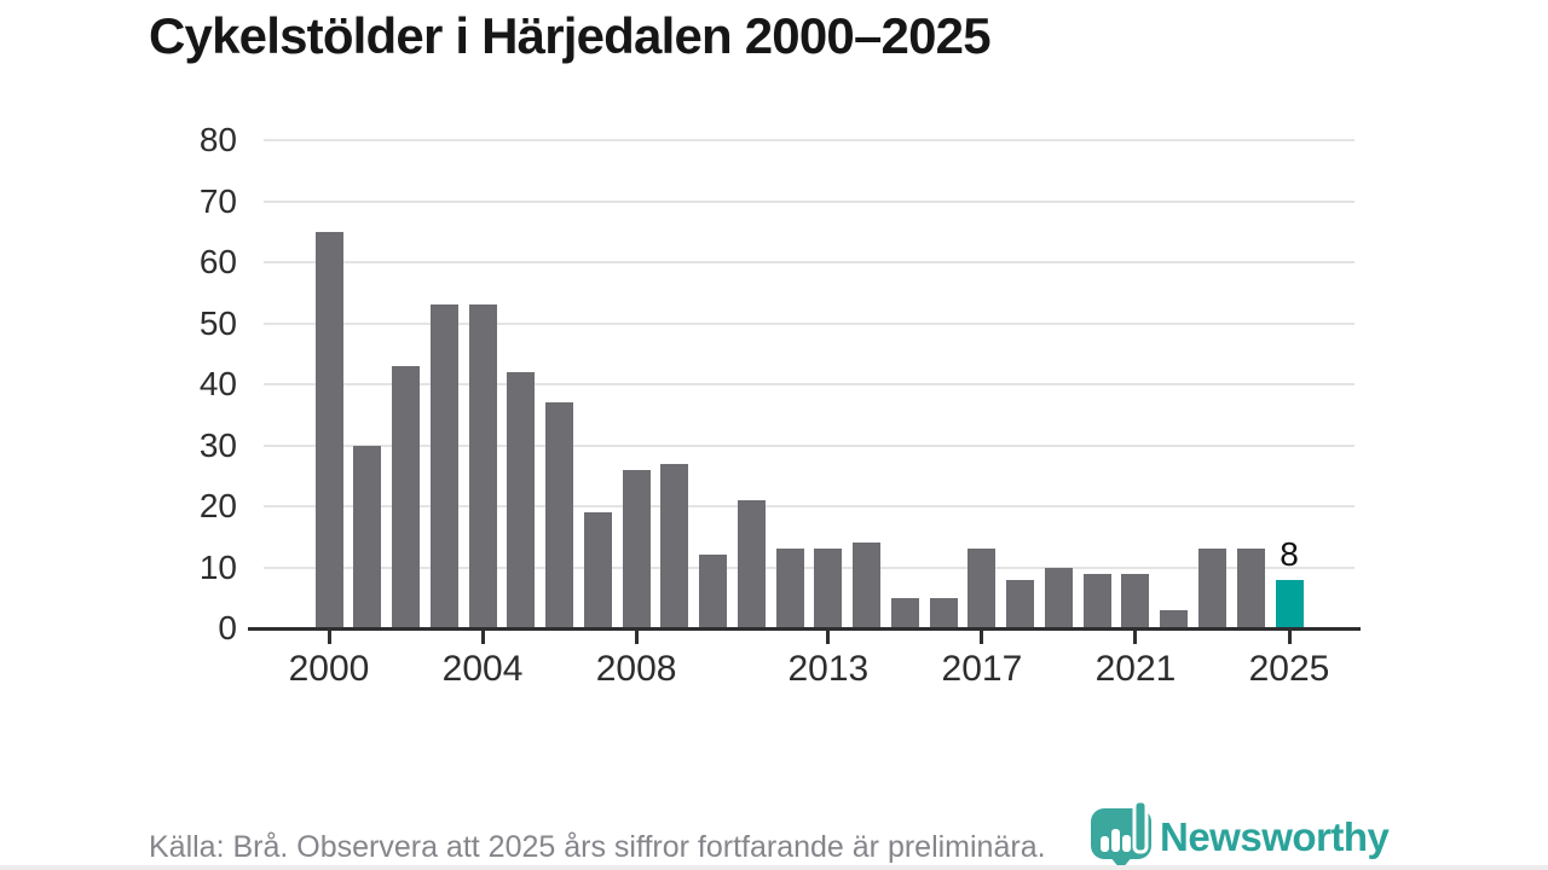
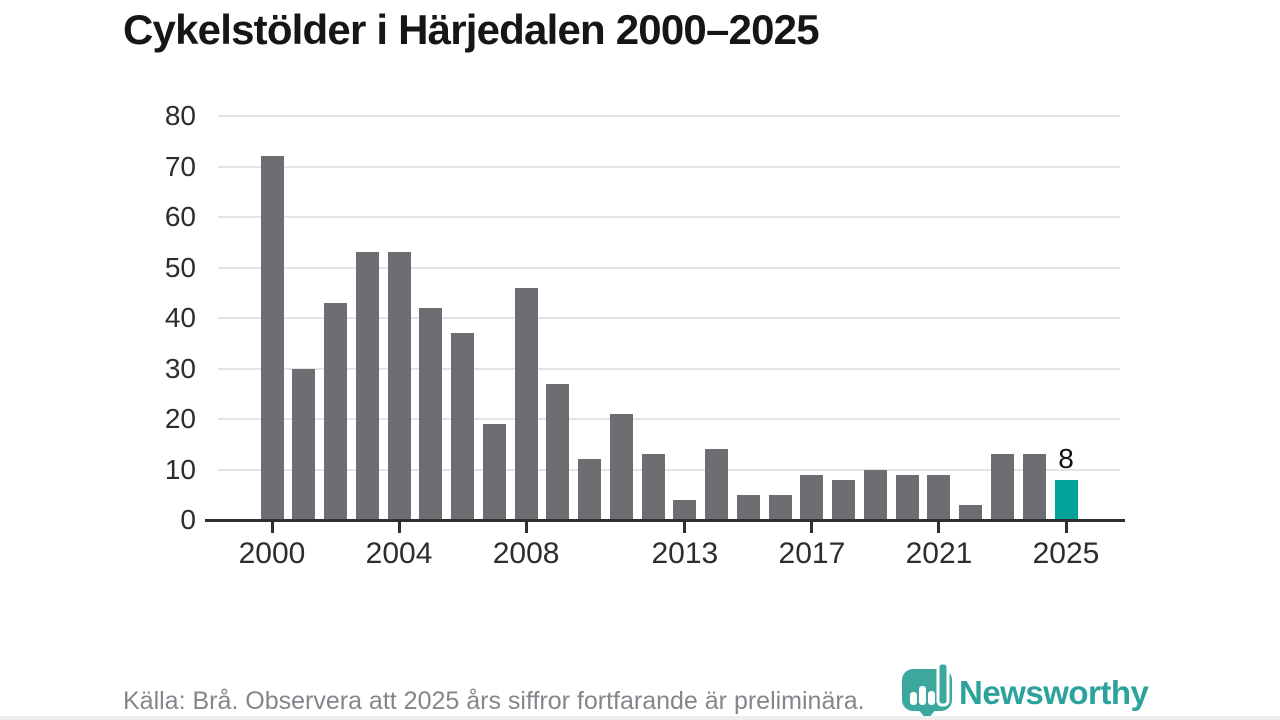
2000: 65 -> 72
2008: 26 -> 46
2013: 13 -> 4
2017: 13 -> 9
